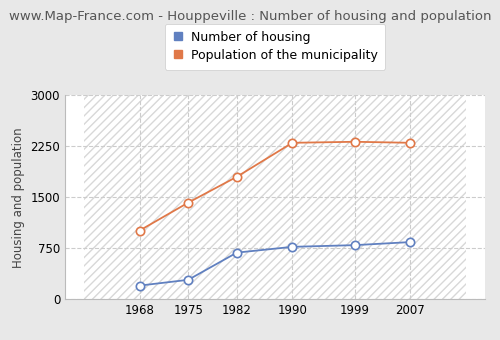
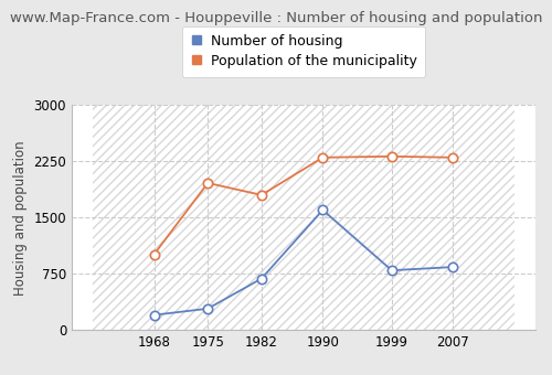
Population of the municipality/1975: 1420 -> 1960
Number of housing/1990: 770 -> 1600
